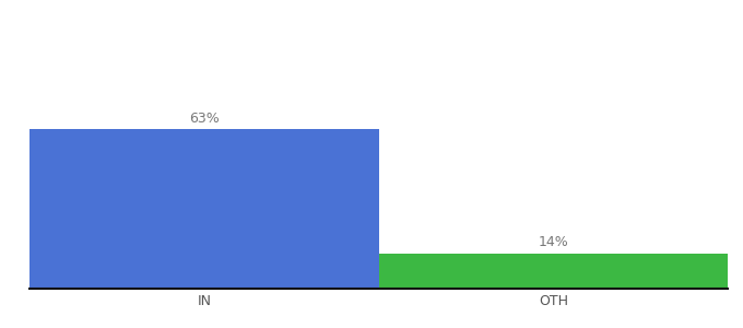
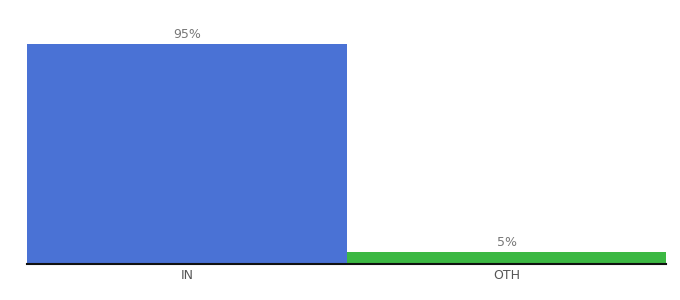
IN: 63% -> 95%
OTH: 14% -> 5%
